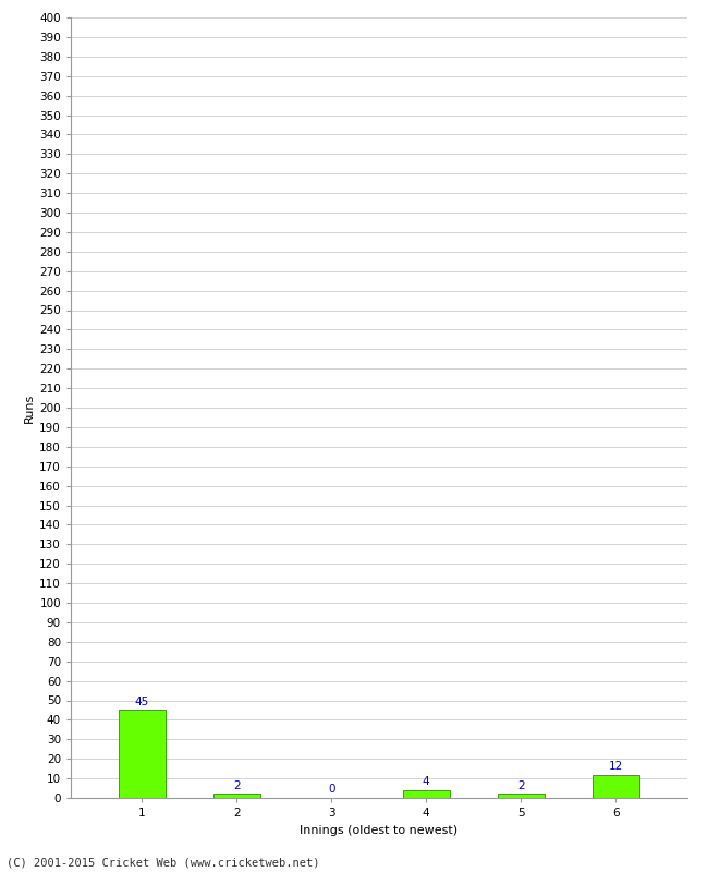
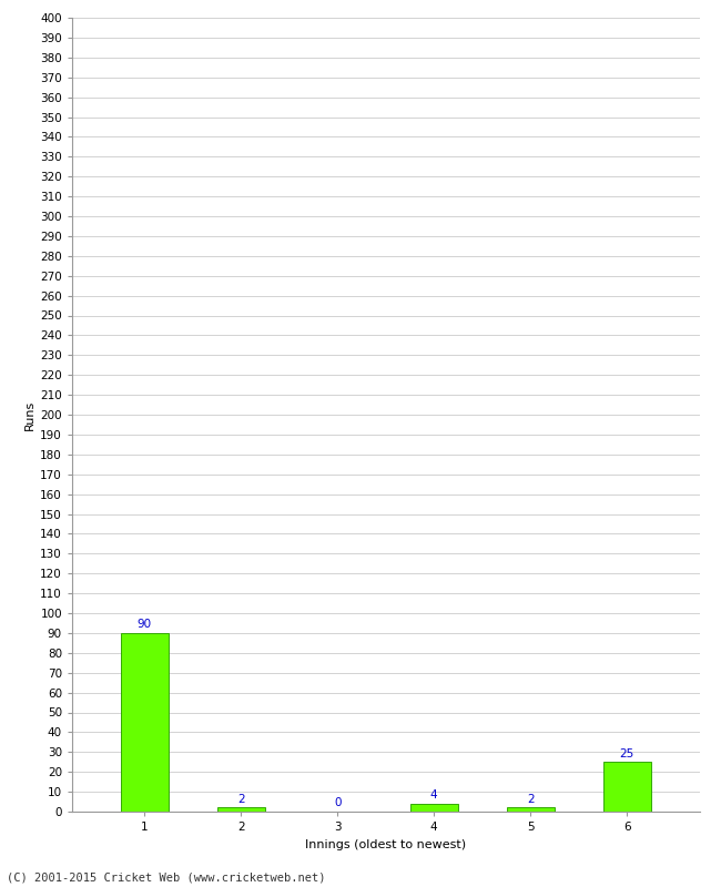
1: 45 -> 90
6: 12 -> 25
